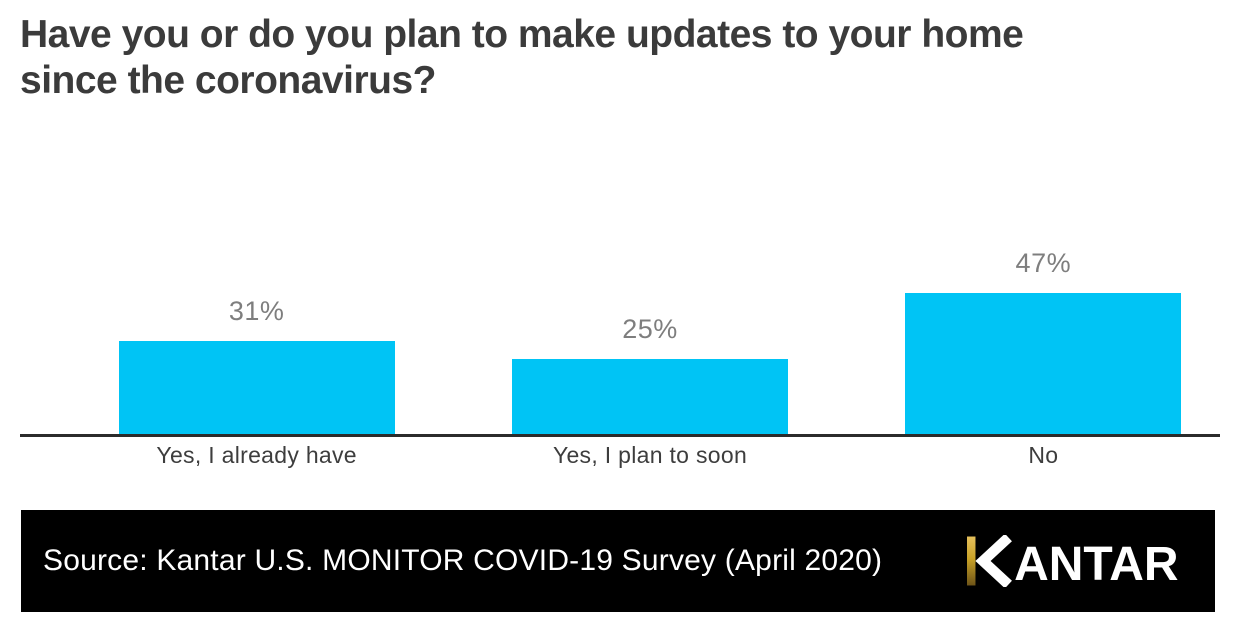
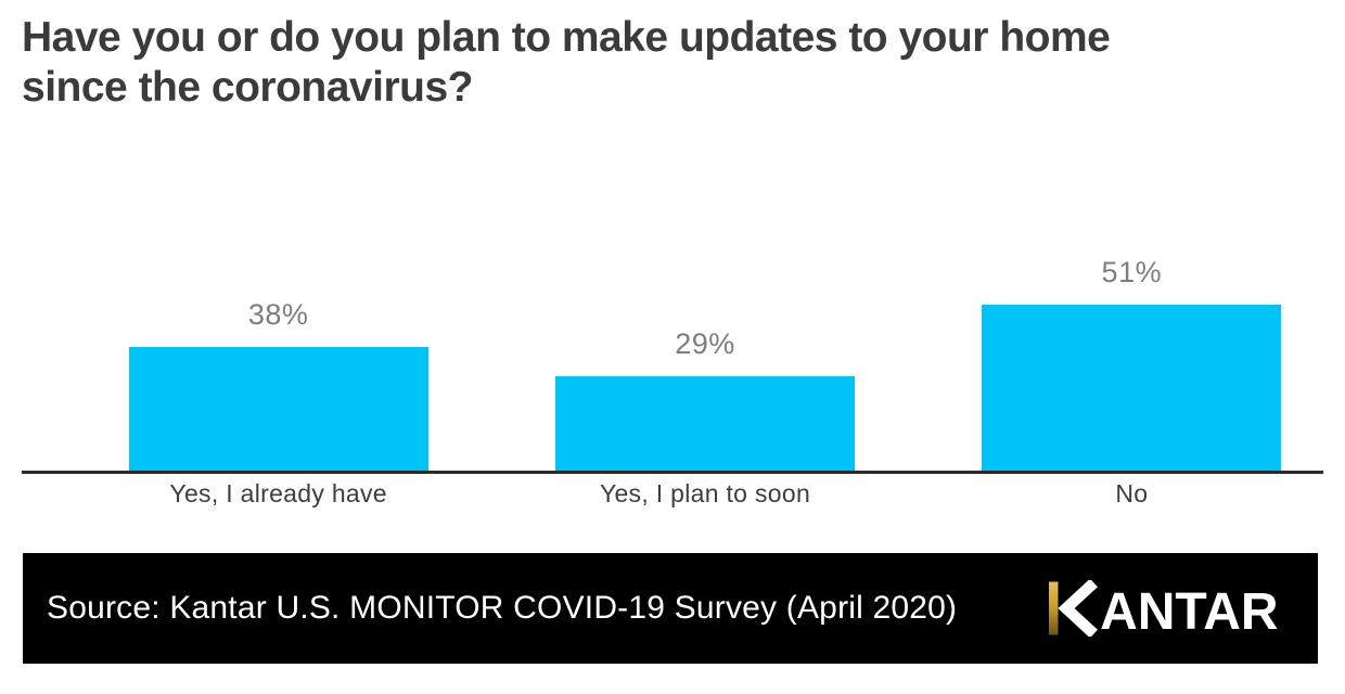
Yes, I already have: 31% -> 38%
Yes, I plan to soon: 25% -> 29%
No: 47% -> 51%
